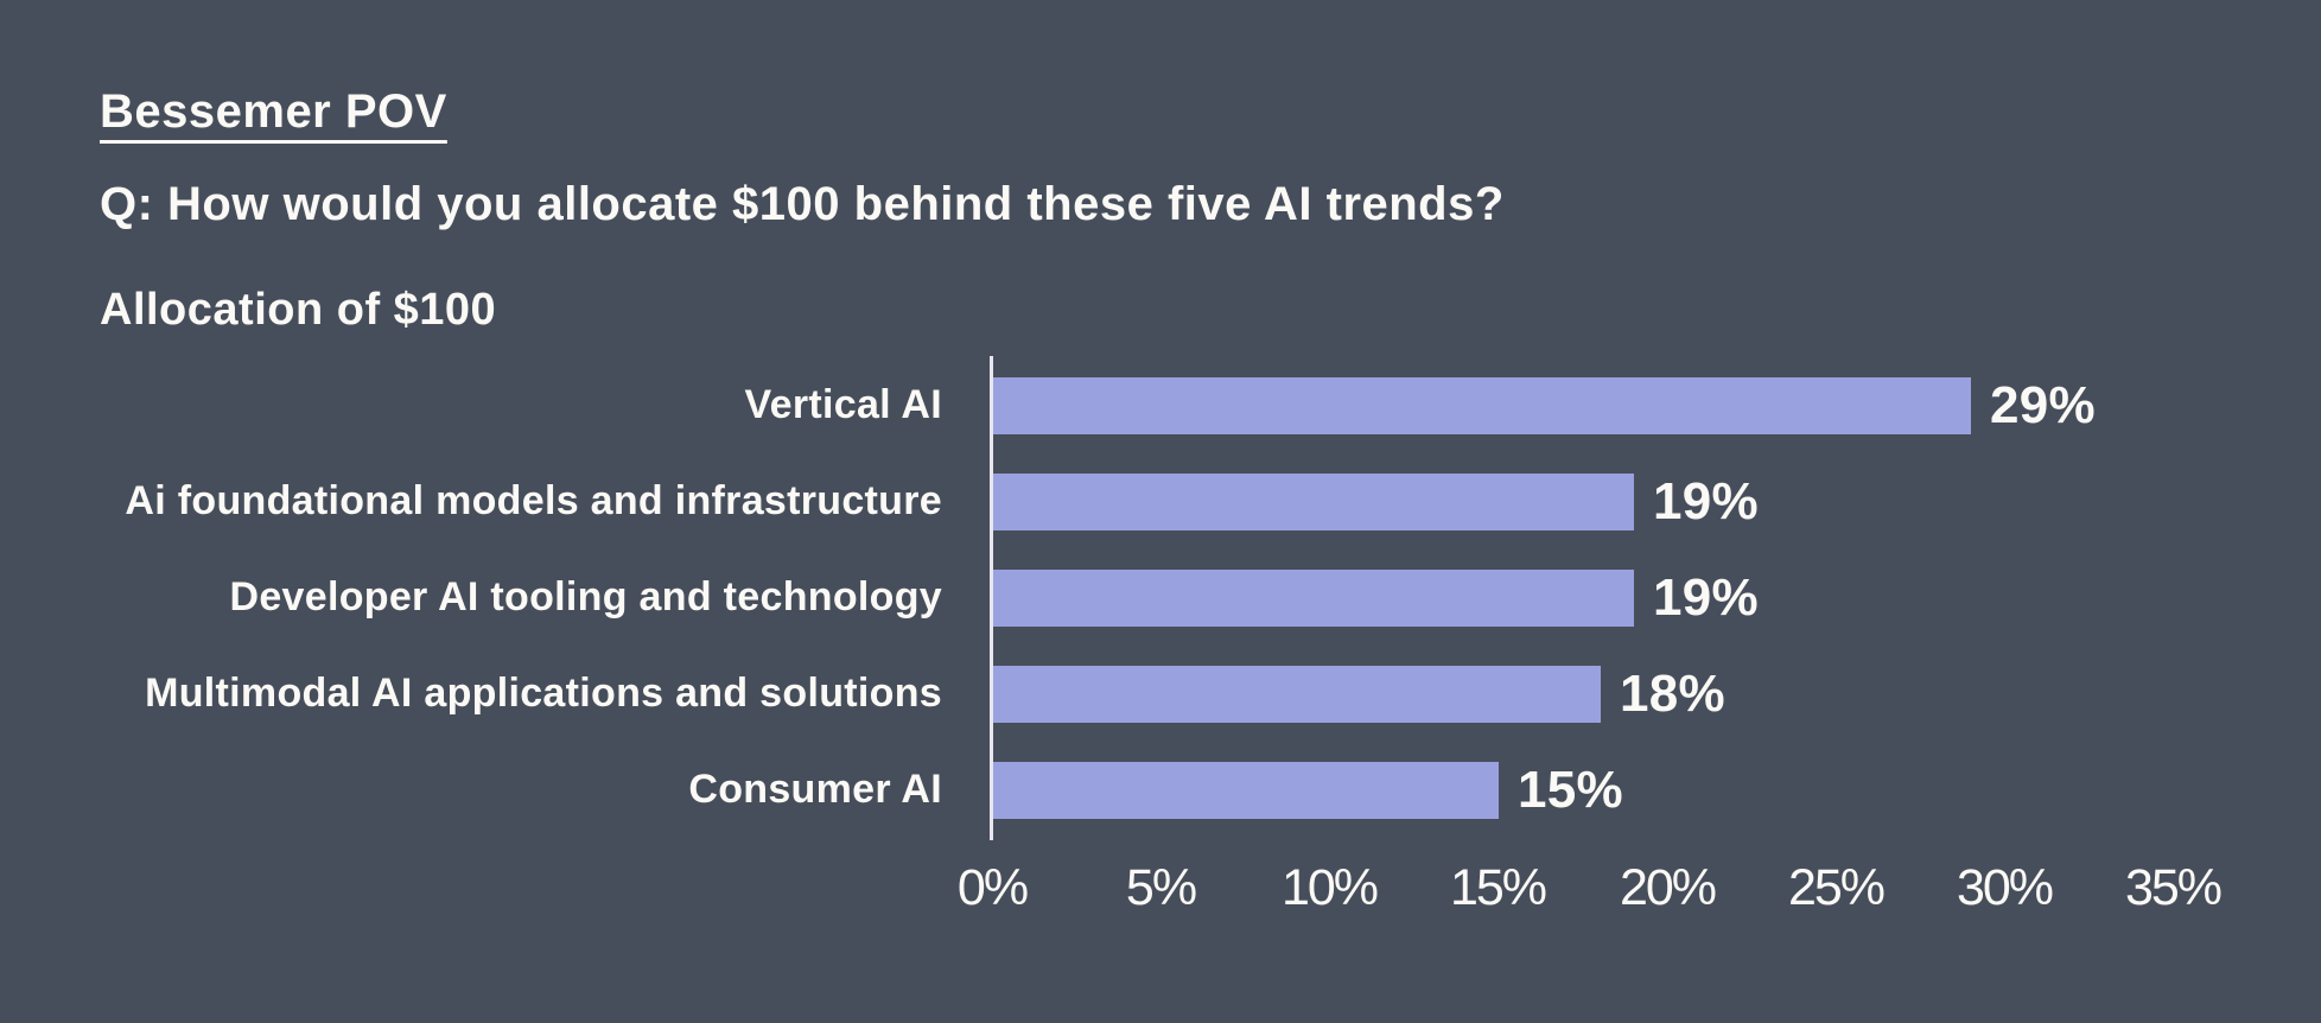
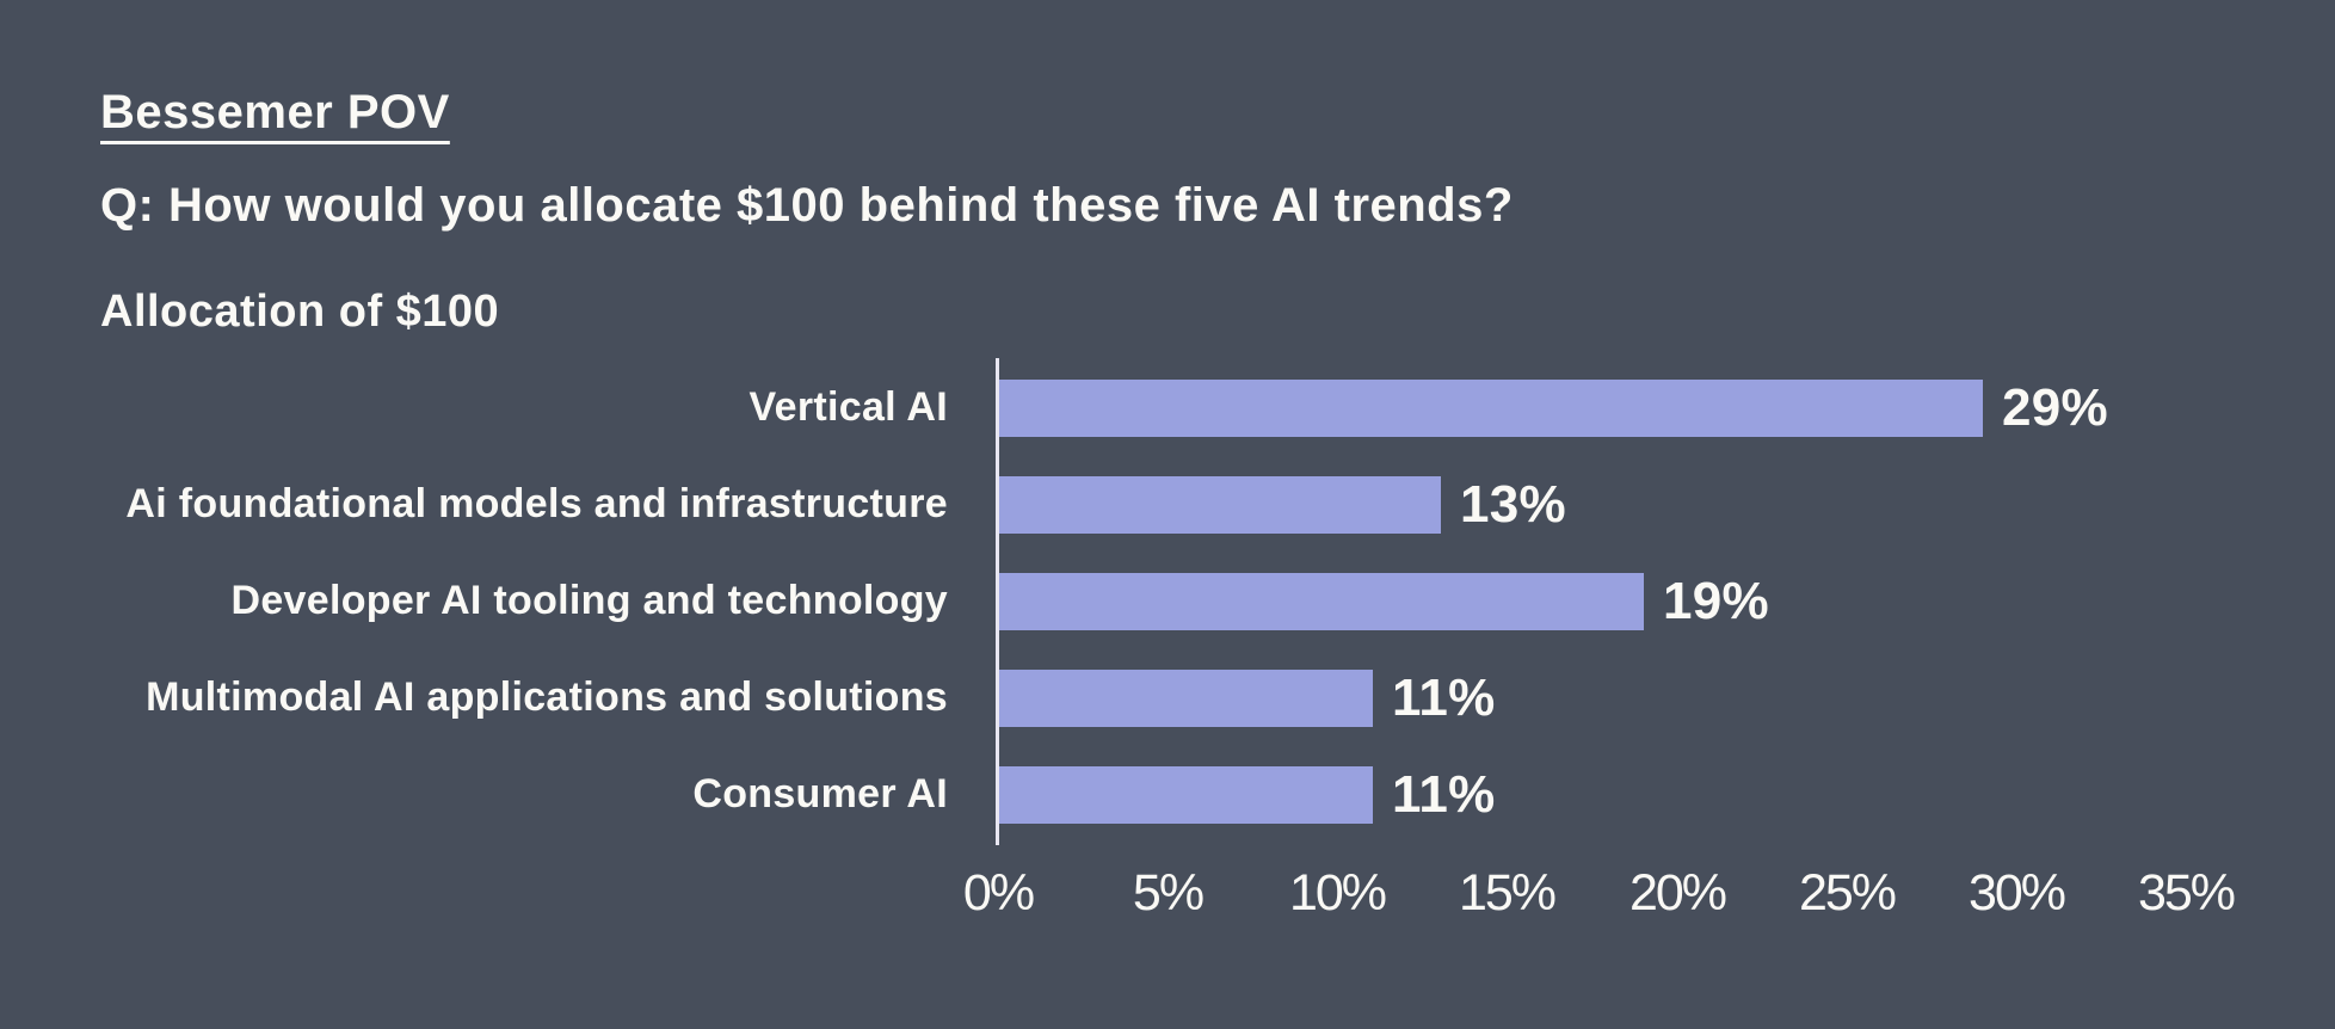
Ai foundational models and infrastructure: 19% -> 13%
Multimodal AI applications and solutions: 18% -> 11%
Consumer AI: 15% -> 11%
